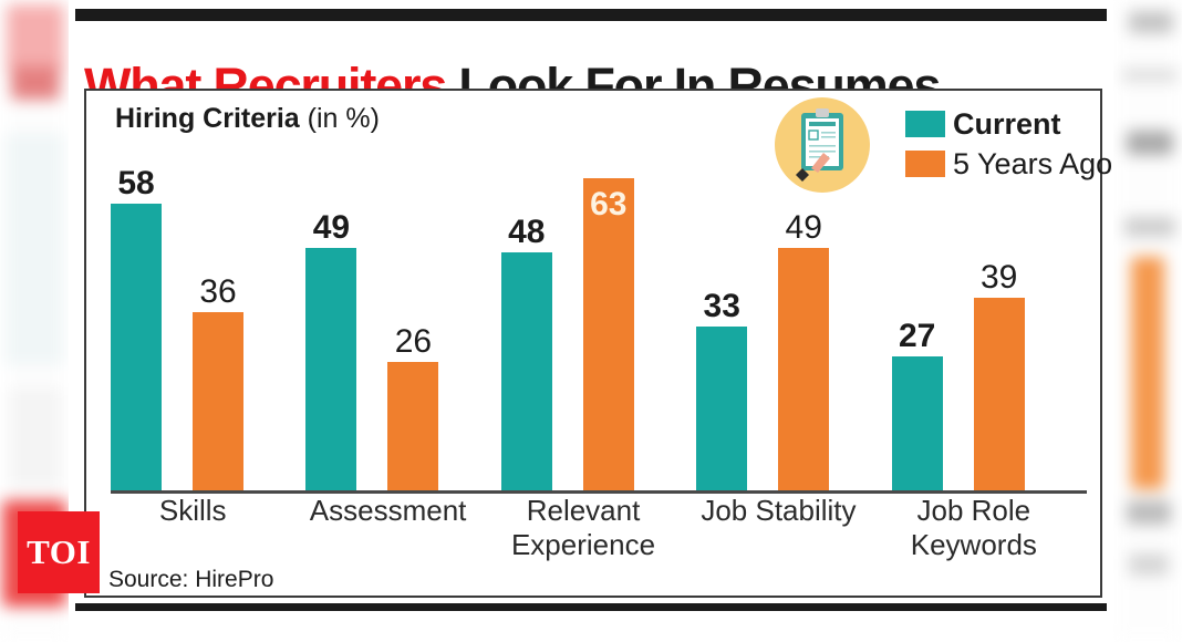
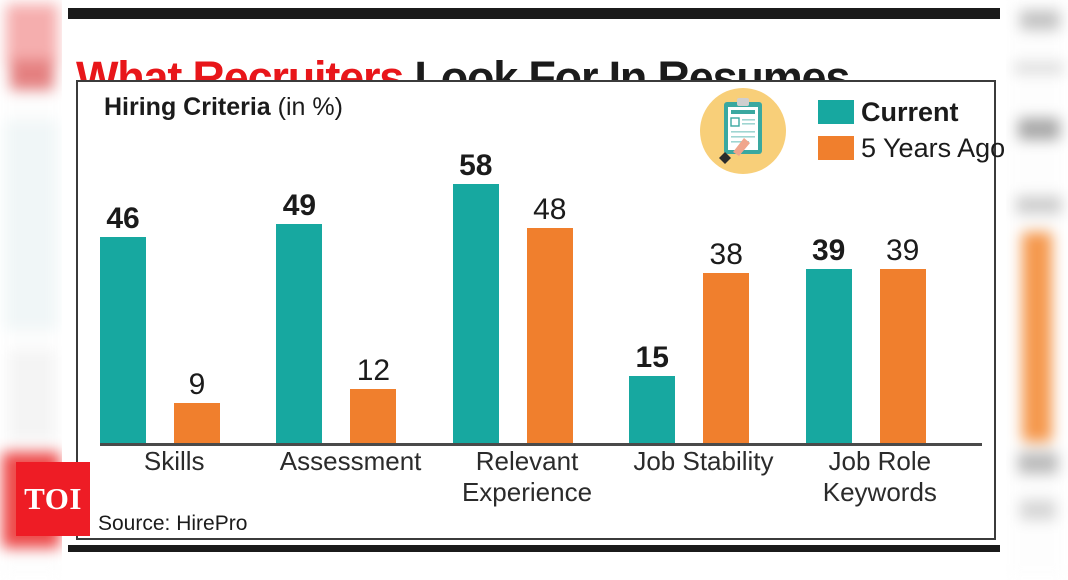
Current/Skills: 58 -> 46
5 Years Ago/Skills: 36 -> 9
5 Years Ago/Assessment: 26 -> 12
Current/Relevant Experience: 48 -> 58
5 Years Ago/Relevant Experience: 63 -> 48
Current/Job Stability: 33 -> 15
5 Years Ago/Job Stability: 49 -> 38
Current/Job Role Keywords: 27 -> 39
